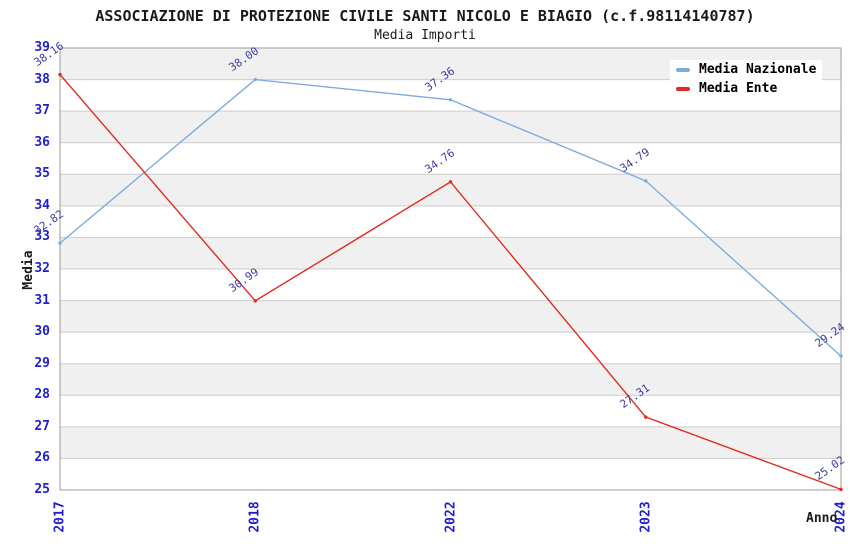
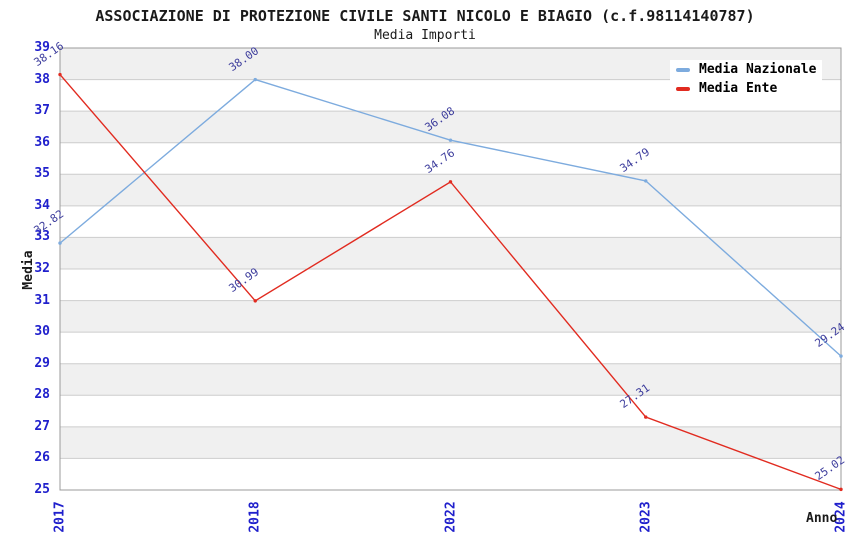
Media Nazionale/2022: 37.36 -> 36.08
